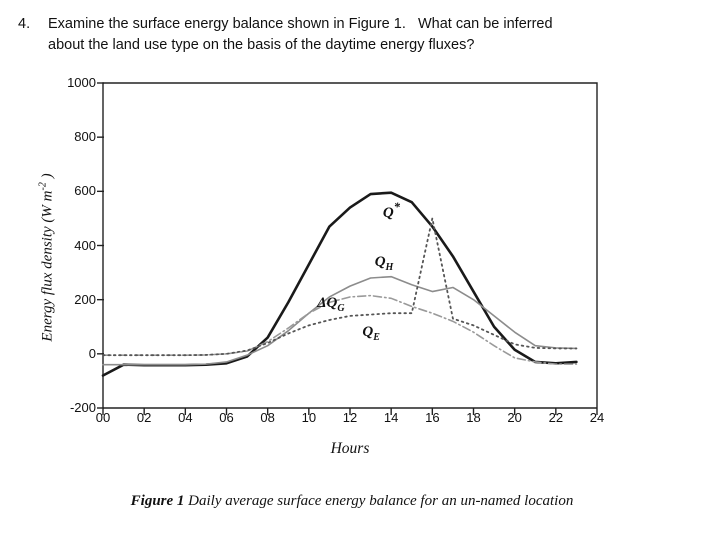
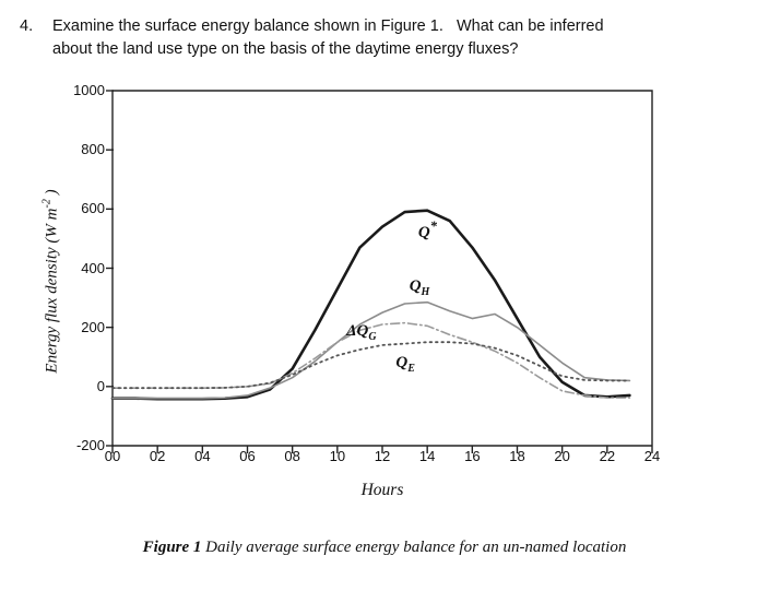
Q*/0: -80 -> -40
QE/16: 500 -> 140
